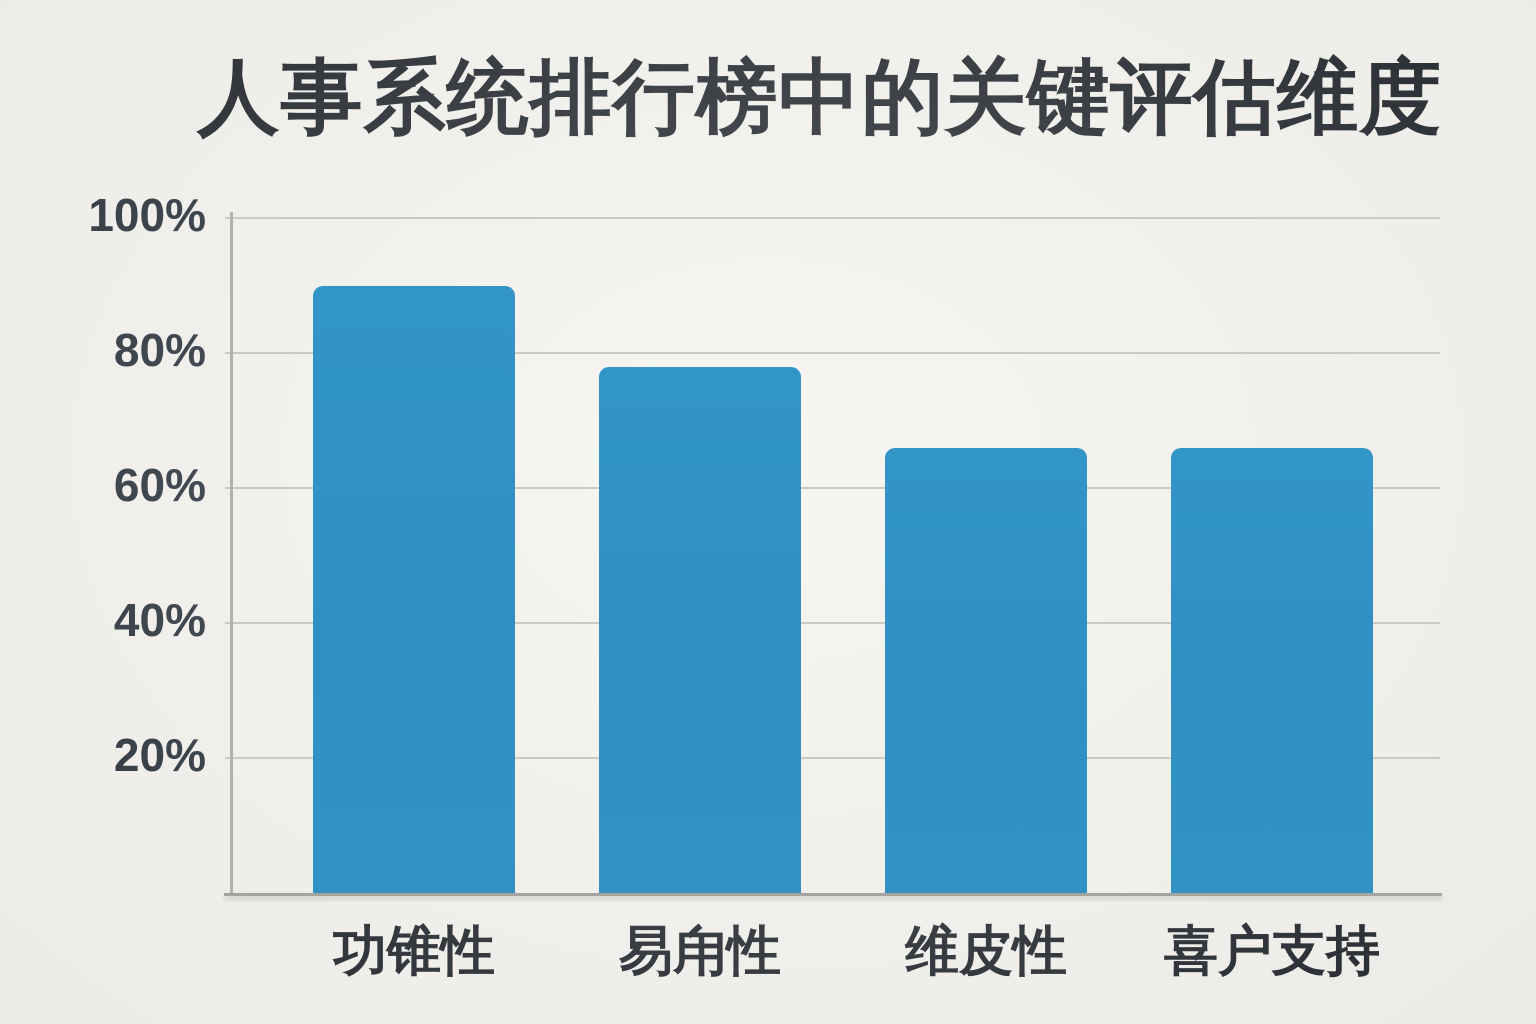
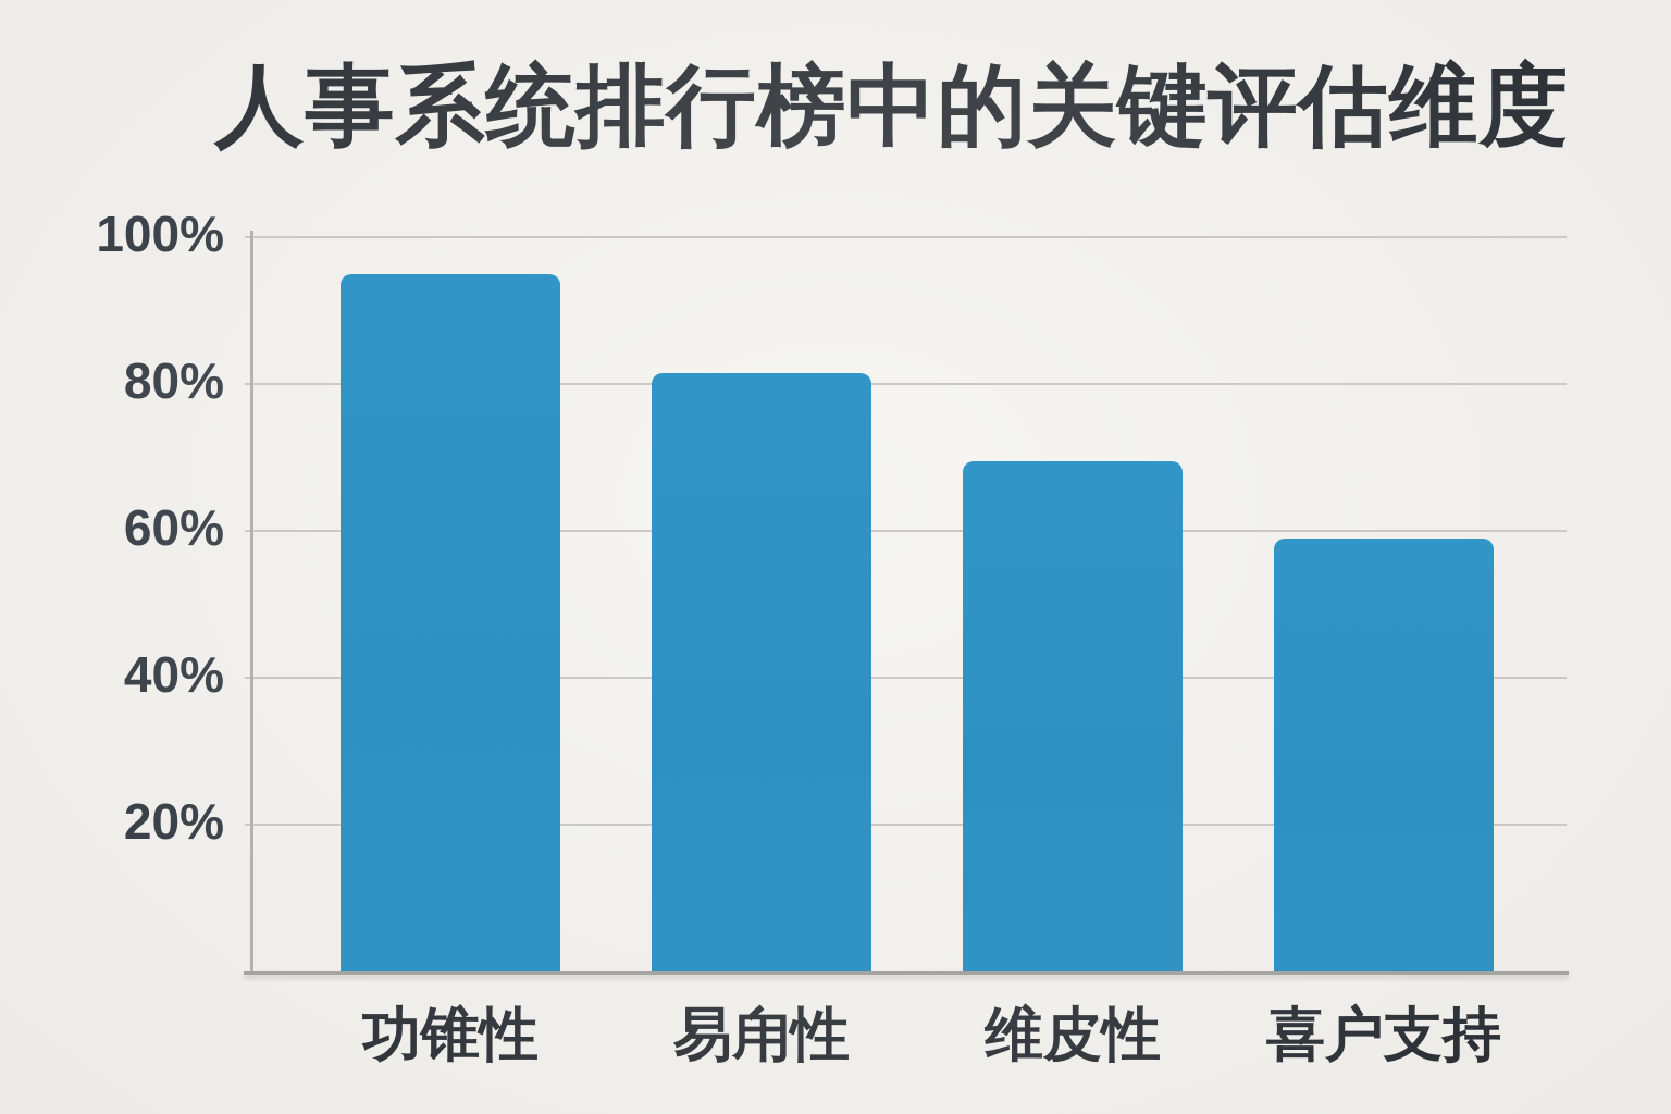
功锥性: 90% -> 95%
易甪性: 78% -> 82%
维皮性: 66% -> 70%
喜户支持: 66% -> 59%
